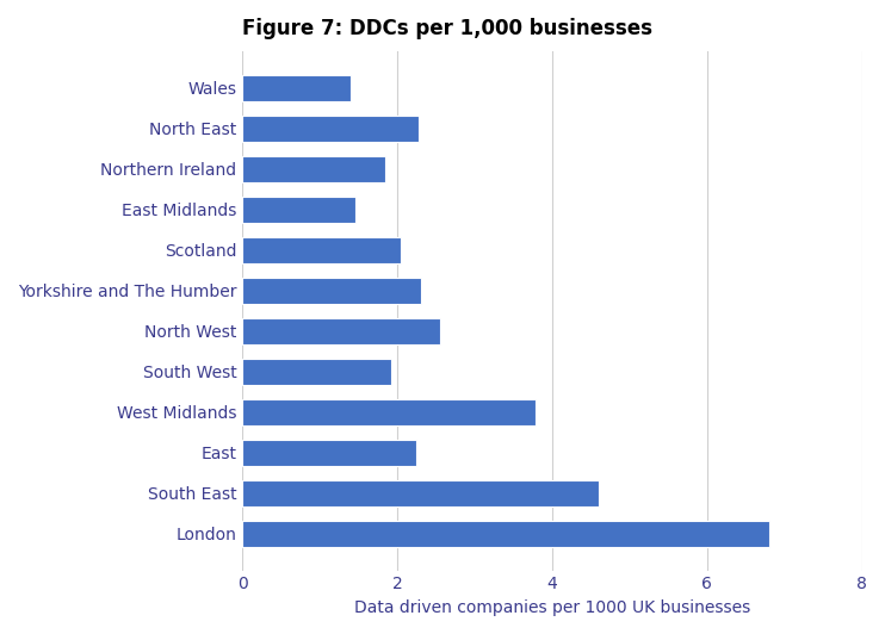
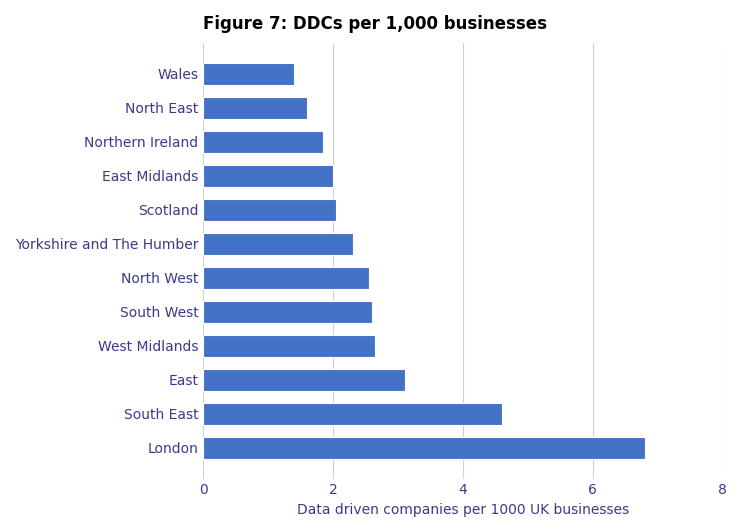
North East: 2.28 -> 1.60
East Midlands: 1.46 -> 2.00
South West: 1.92 -> 2.60
West Midlands: 3.78 -> 2.65
East: 2.24 -> 3.10
